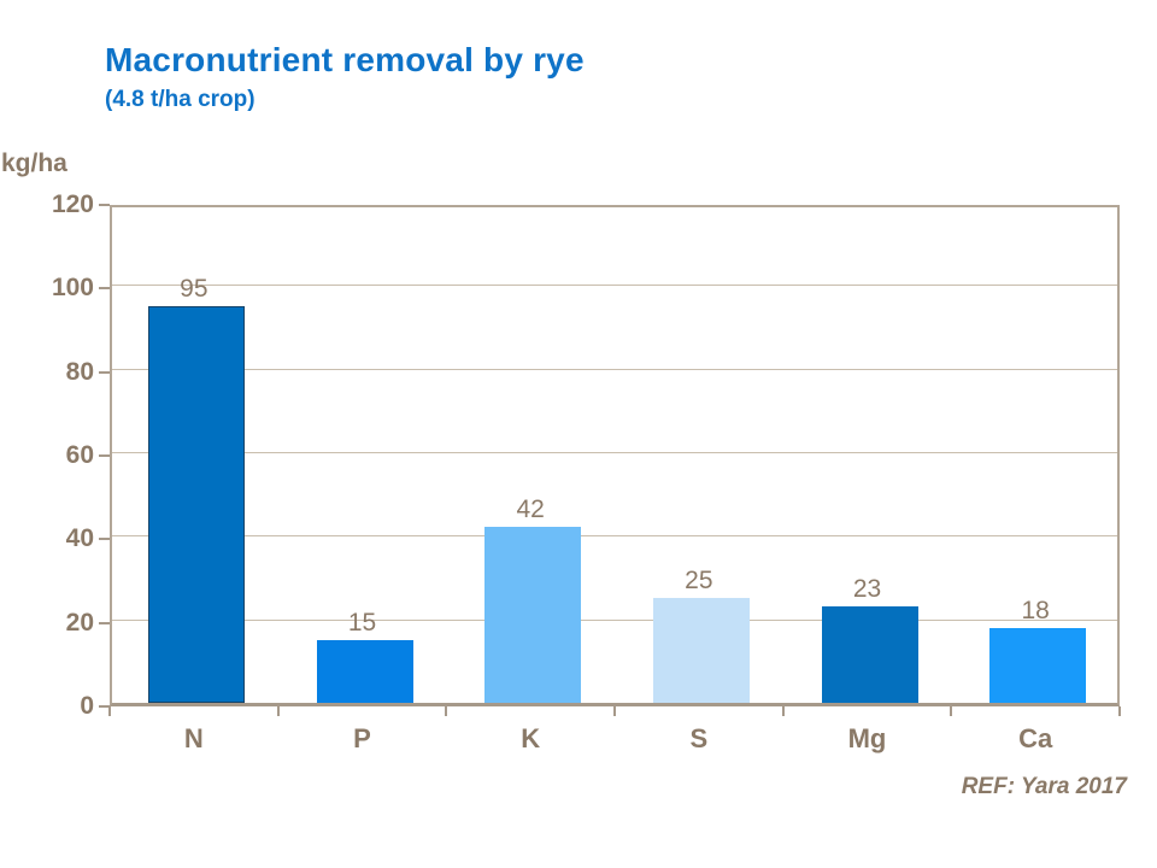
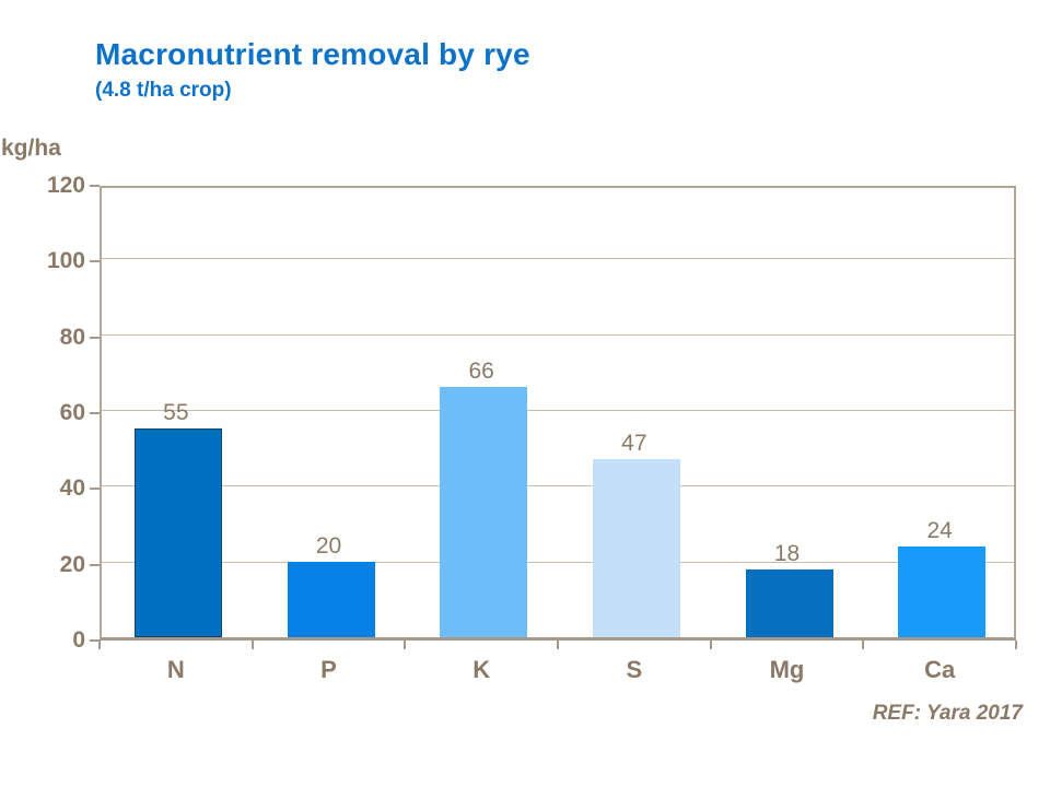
N: 95 -> 55
P: 15 -> 20
K: 42 -> 66
S: 25 -> 47
Mg: 23 -> 18
Ca: 18 -> 24
